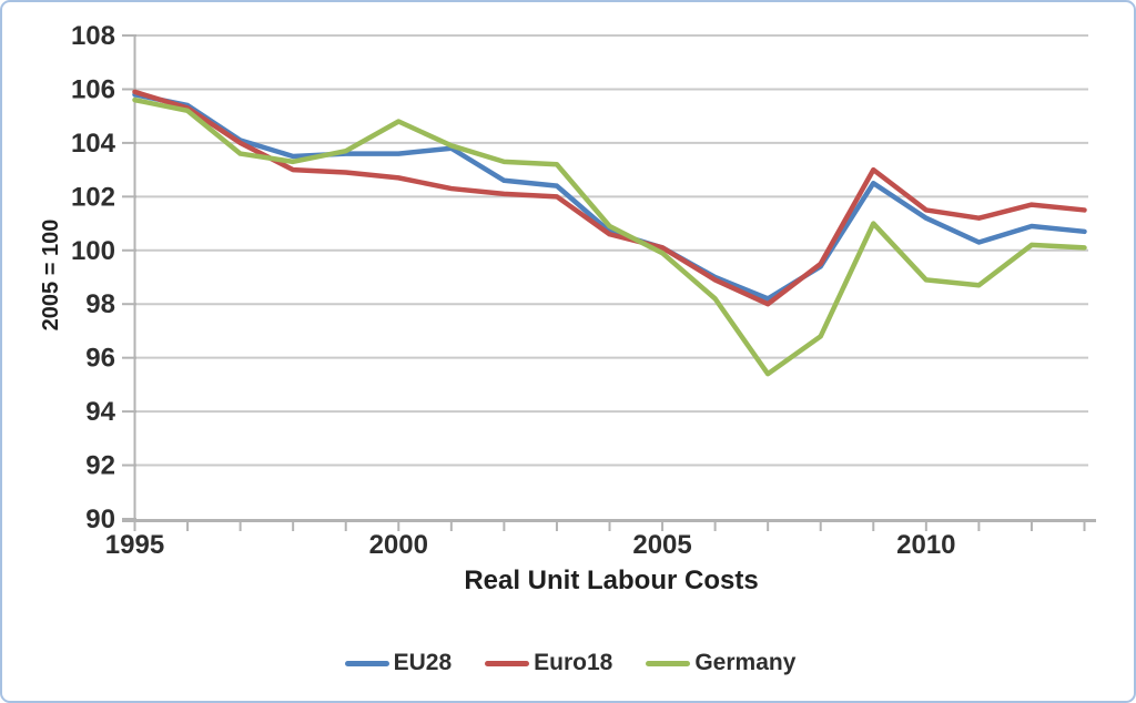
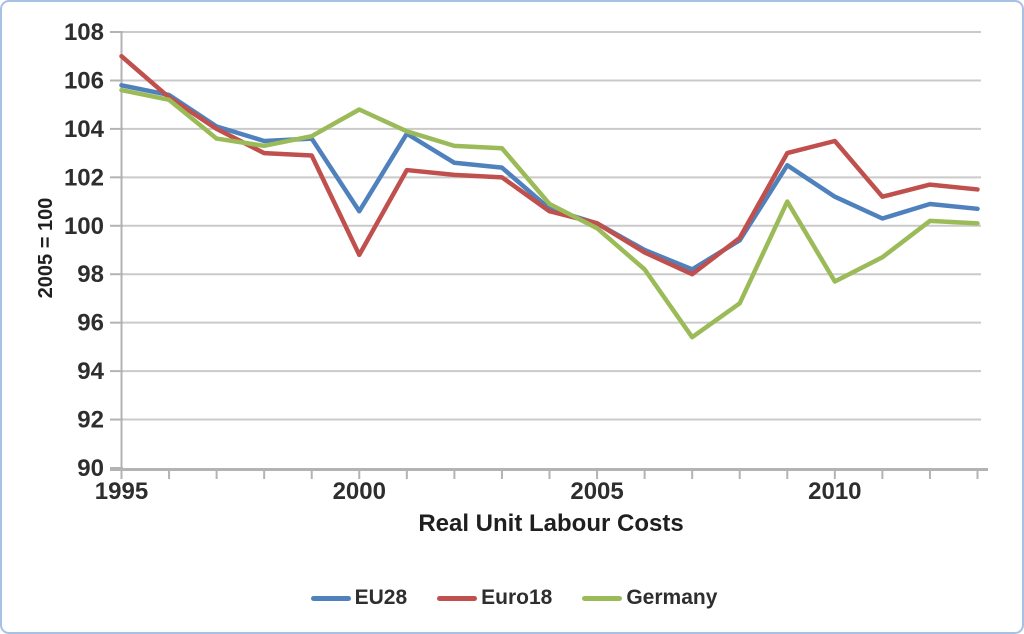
Euro18/1995: 105.9 -> 107.0
EU28/2000: 103.6 -> 100.6
Euro18/2000: 102.7 -> 98.8
Euro18/2010: 101.5 -> 103.5
Germany/2010: 98.9 -> 97.7
